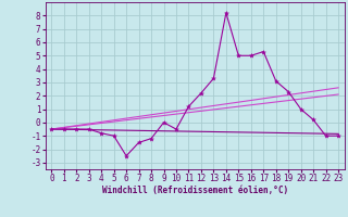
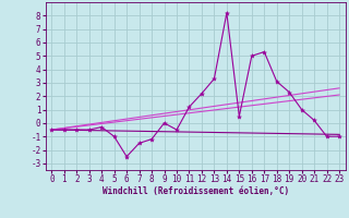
4: -0.8 -> -0.3
15: 5.0 -> 0.5
